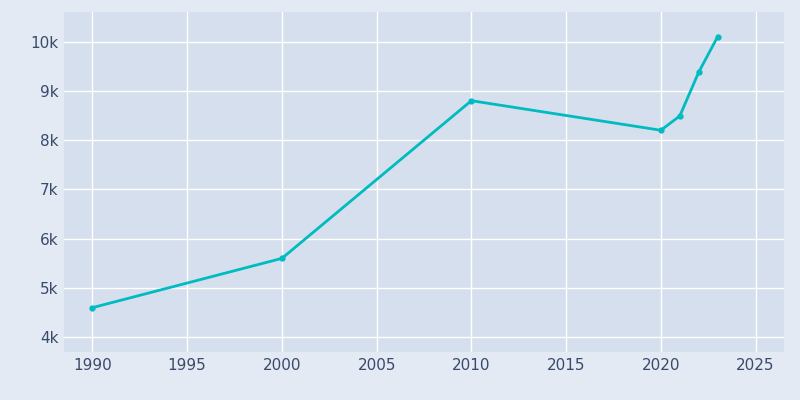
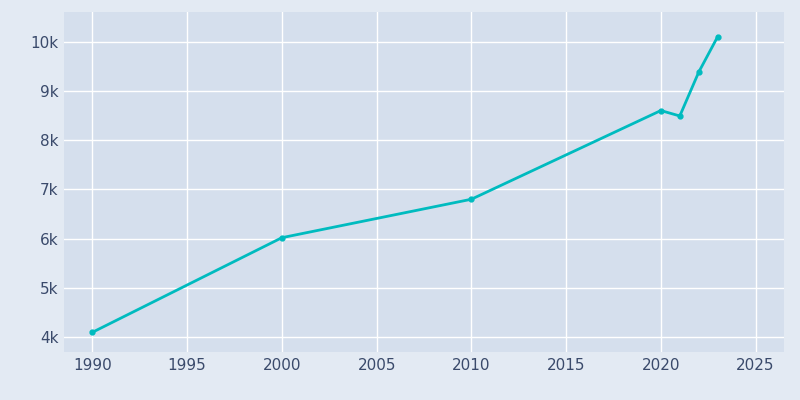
1990: 4.60k -> 4.10k
2000: 5.60k -> 6.02k
2010: 8.80k -> 6.80k
2020: 8.20k -> 8.60k
